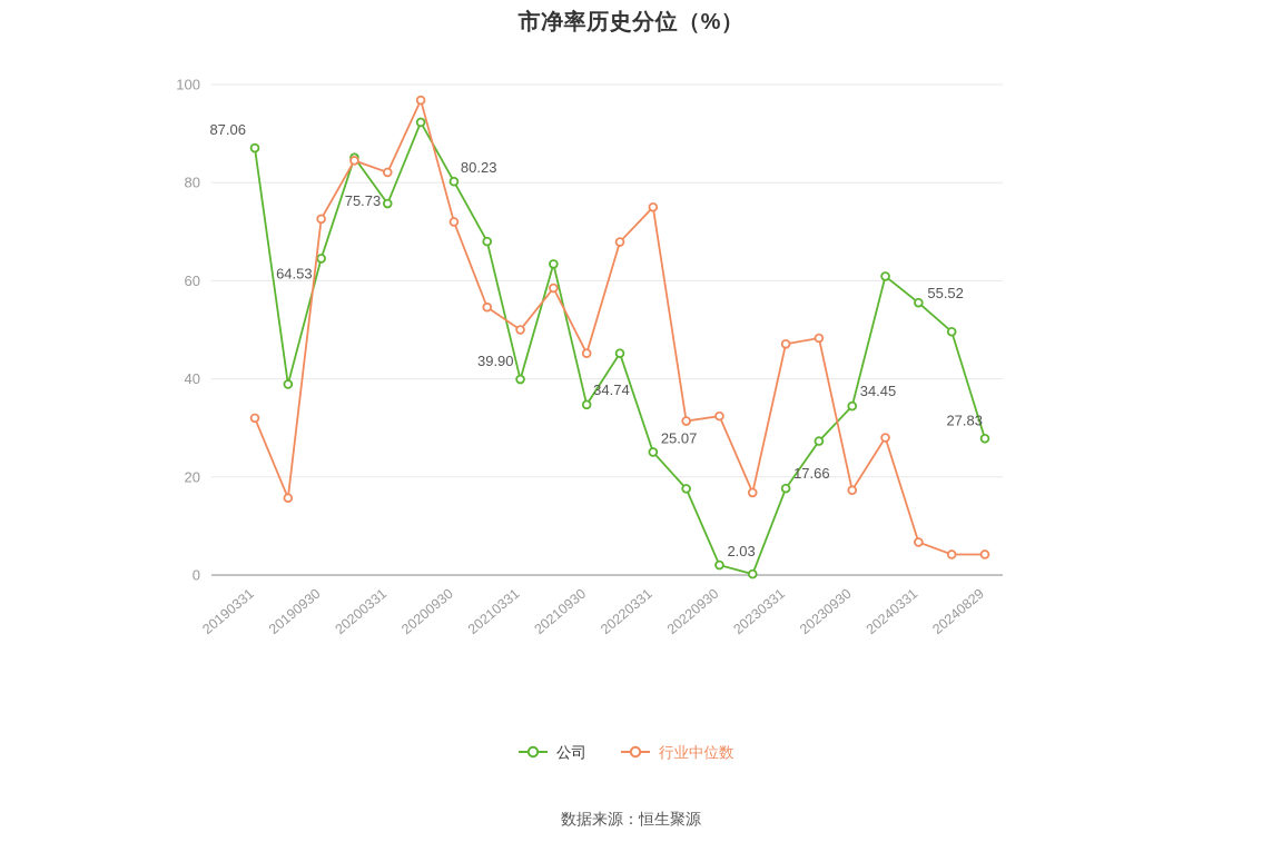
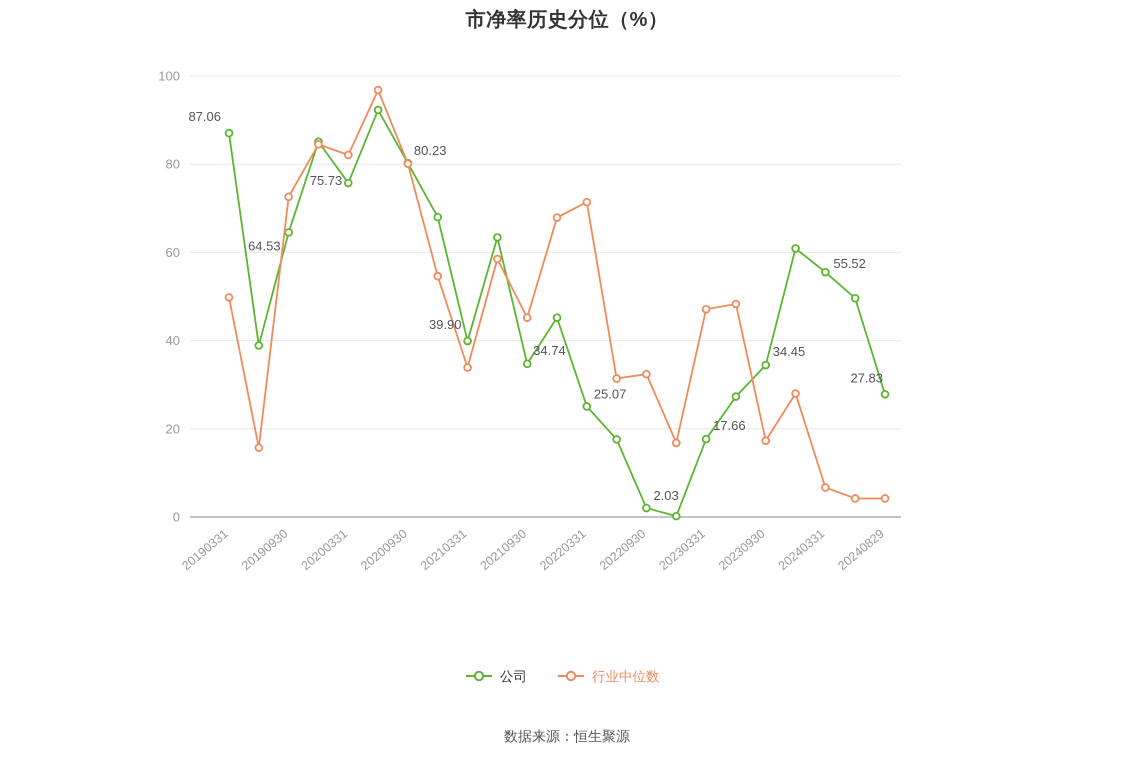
行业中位数/20190331: 32 -> 50
行业中位数/20200930: 72 -> 80
行业中位数/20210331: 50 -> 34
行业中位数/20220331: 75 -> 71
